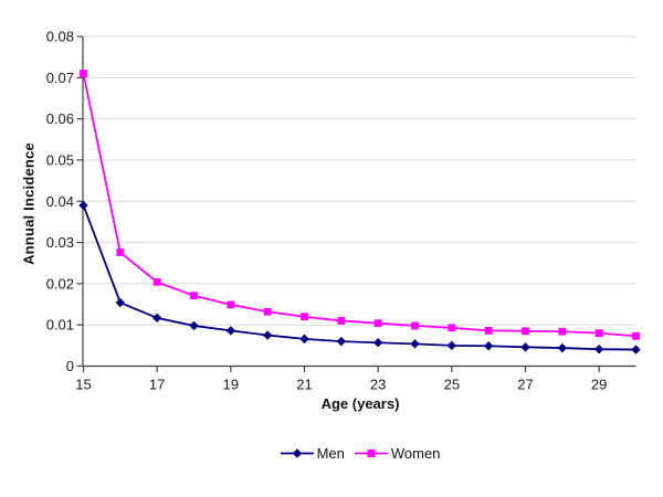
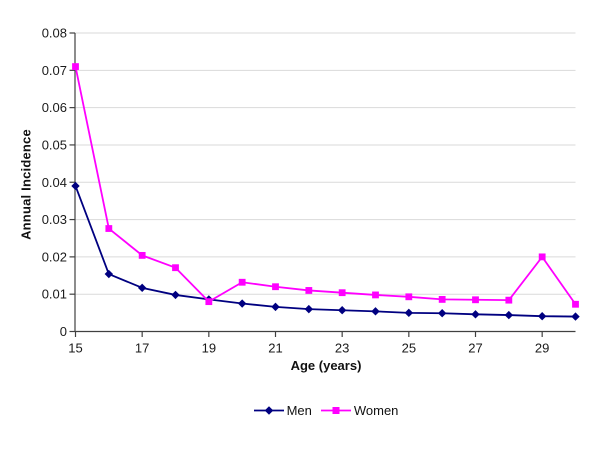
Women/19: 0.015 -> 0.008
Women/29: 0.008 -> 0.020
